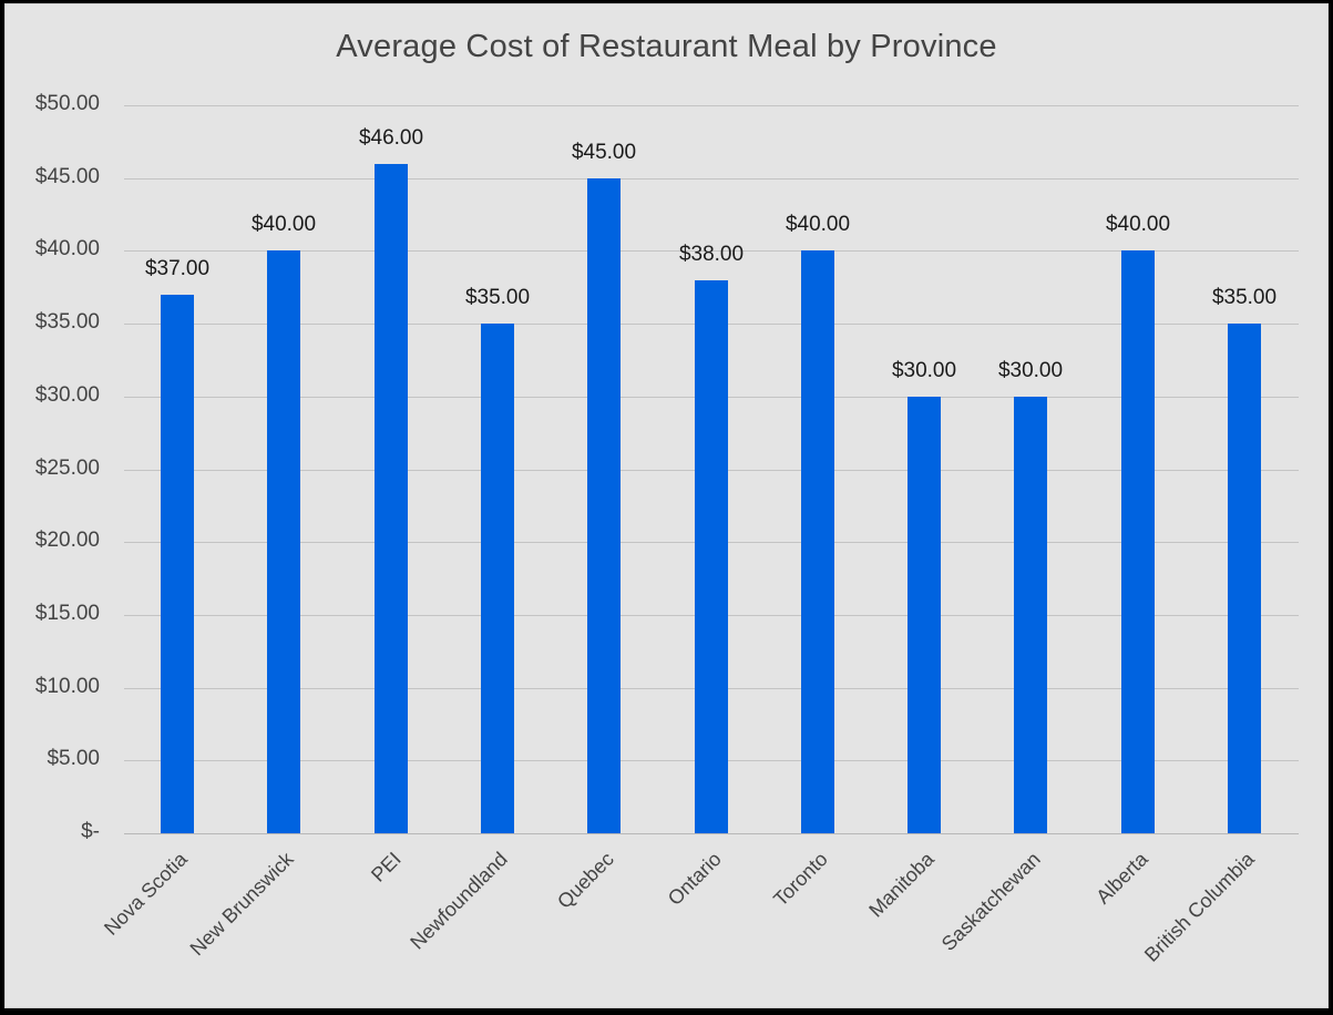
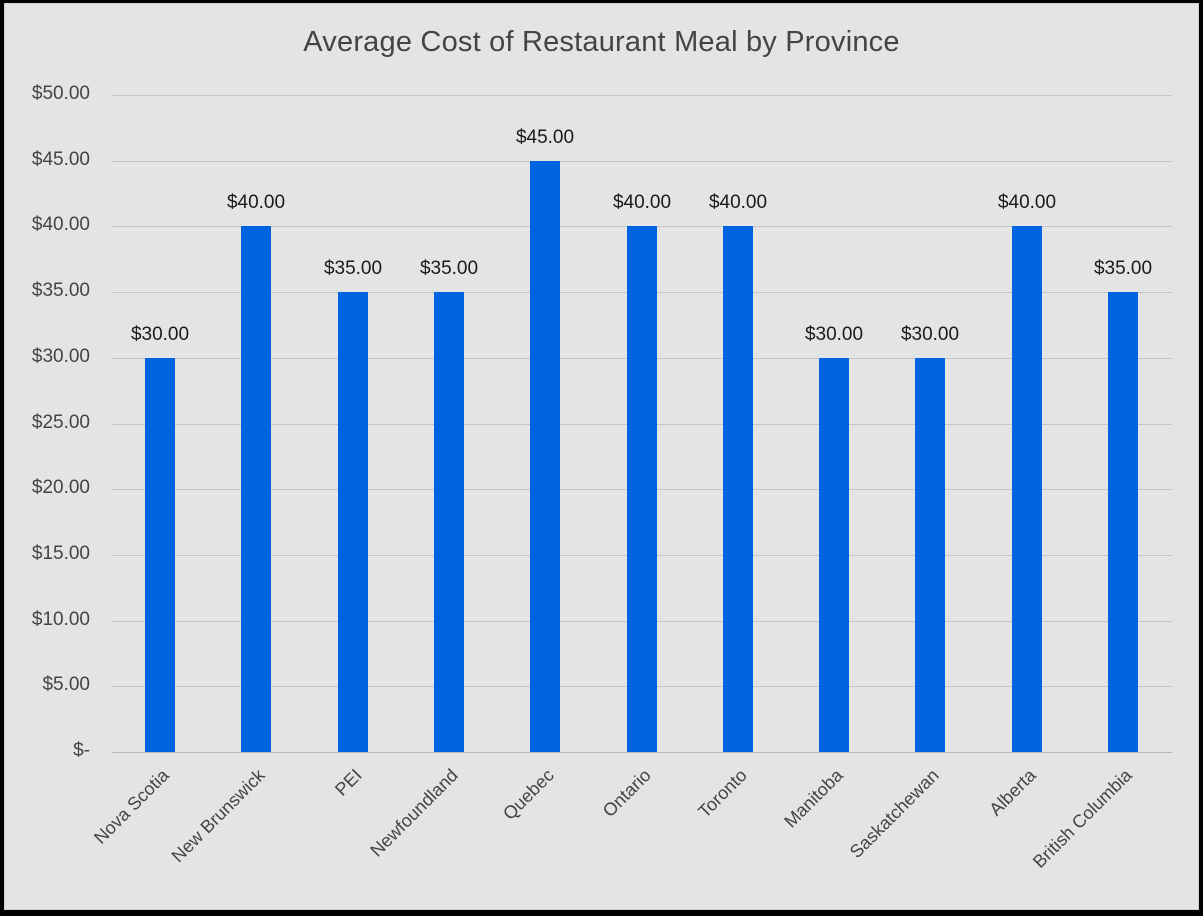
Nova Scotia: $37.00 -> $30.00
PEI: $46.00 -> $35.00
Ontario: $38.00 -> $40.00
